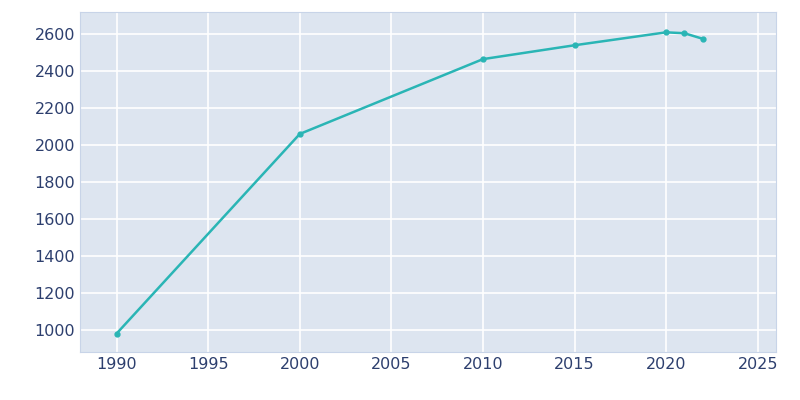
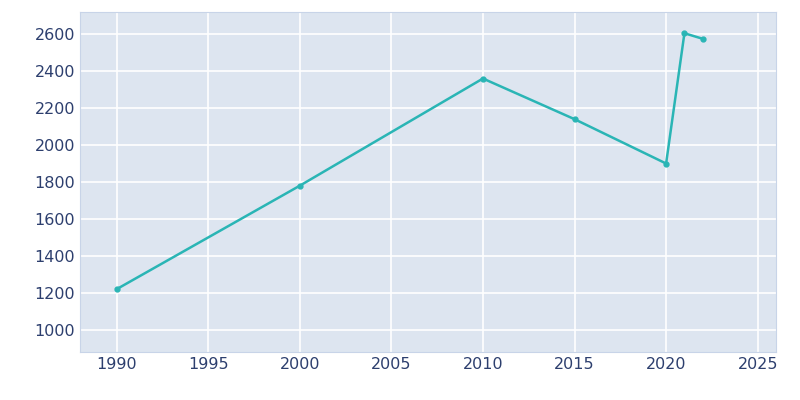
1990: 980 -> 1220
2000: 2060 -> 1780
2010: 2460 -> 2360
2015: 2540 -> 2140
2020: 2610 -> 1900
